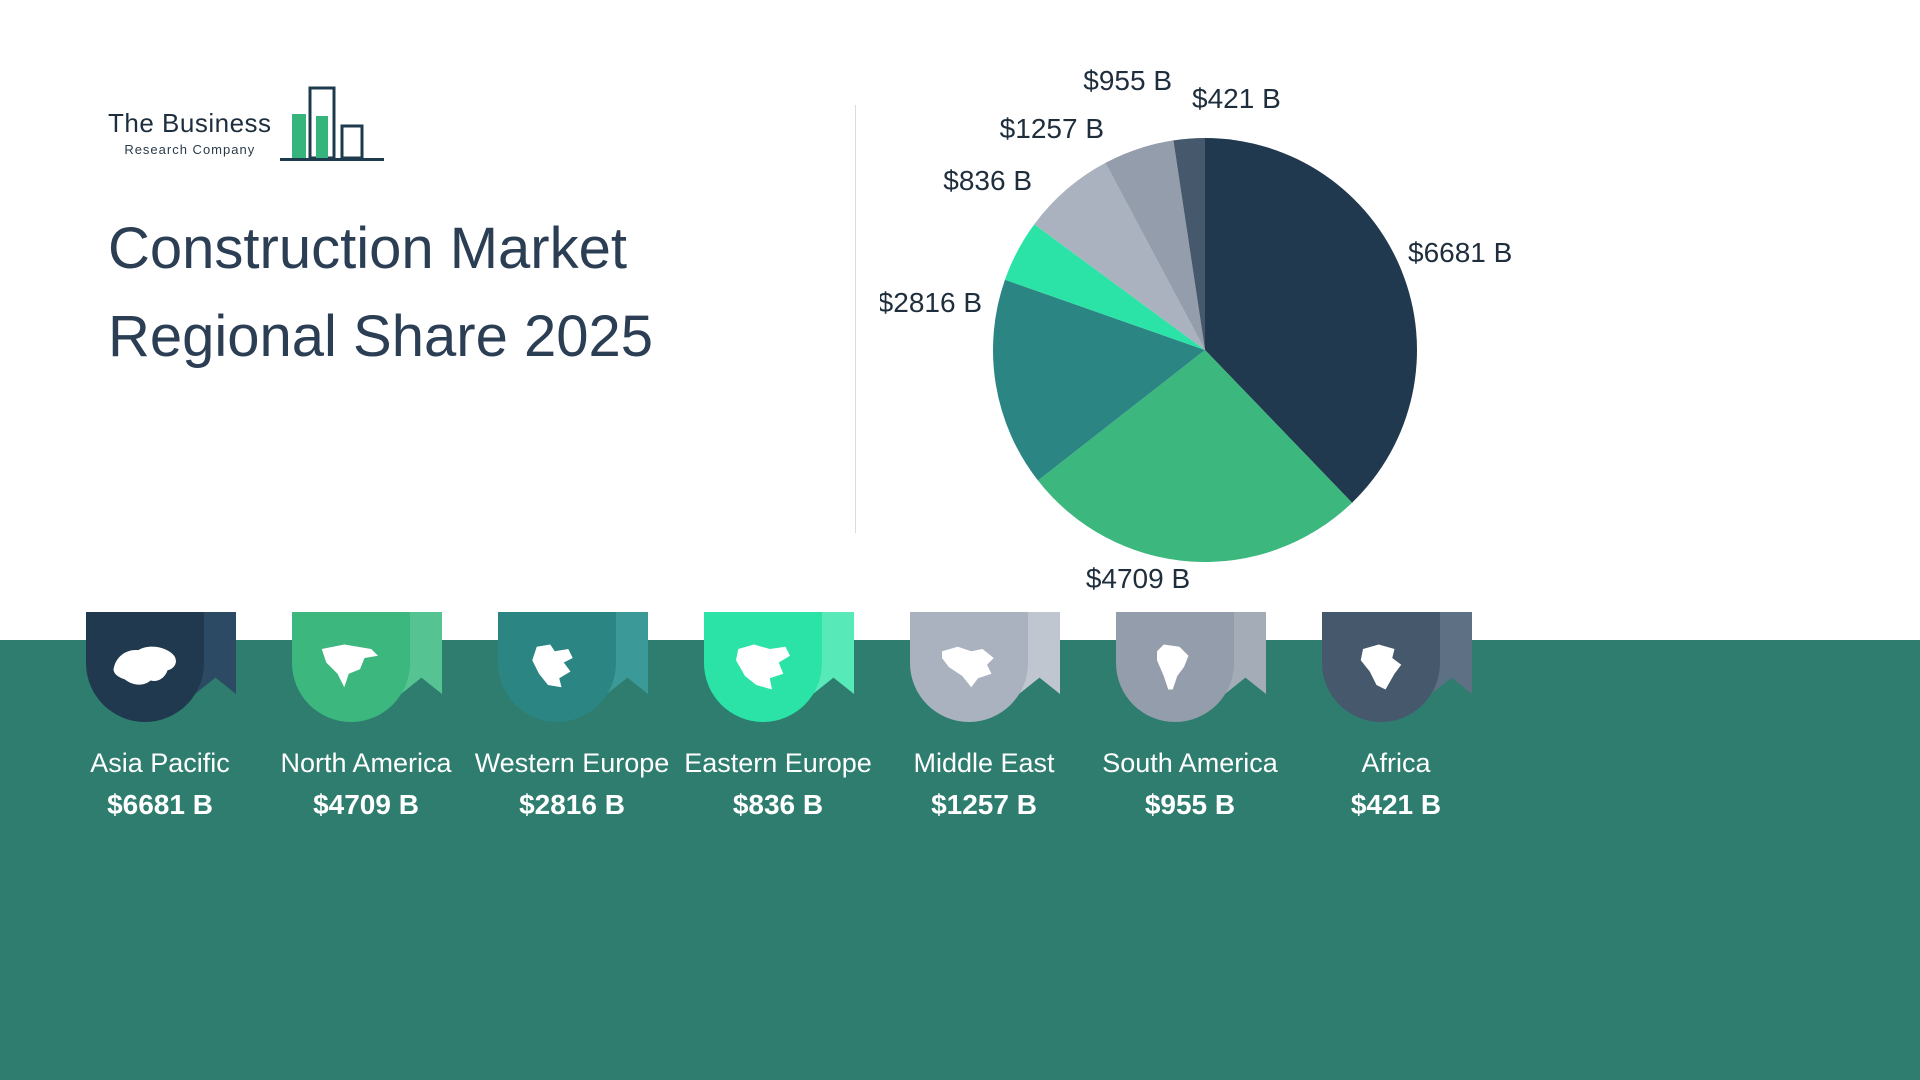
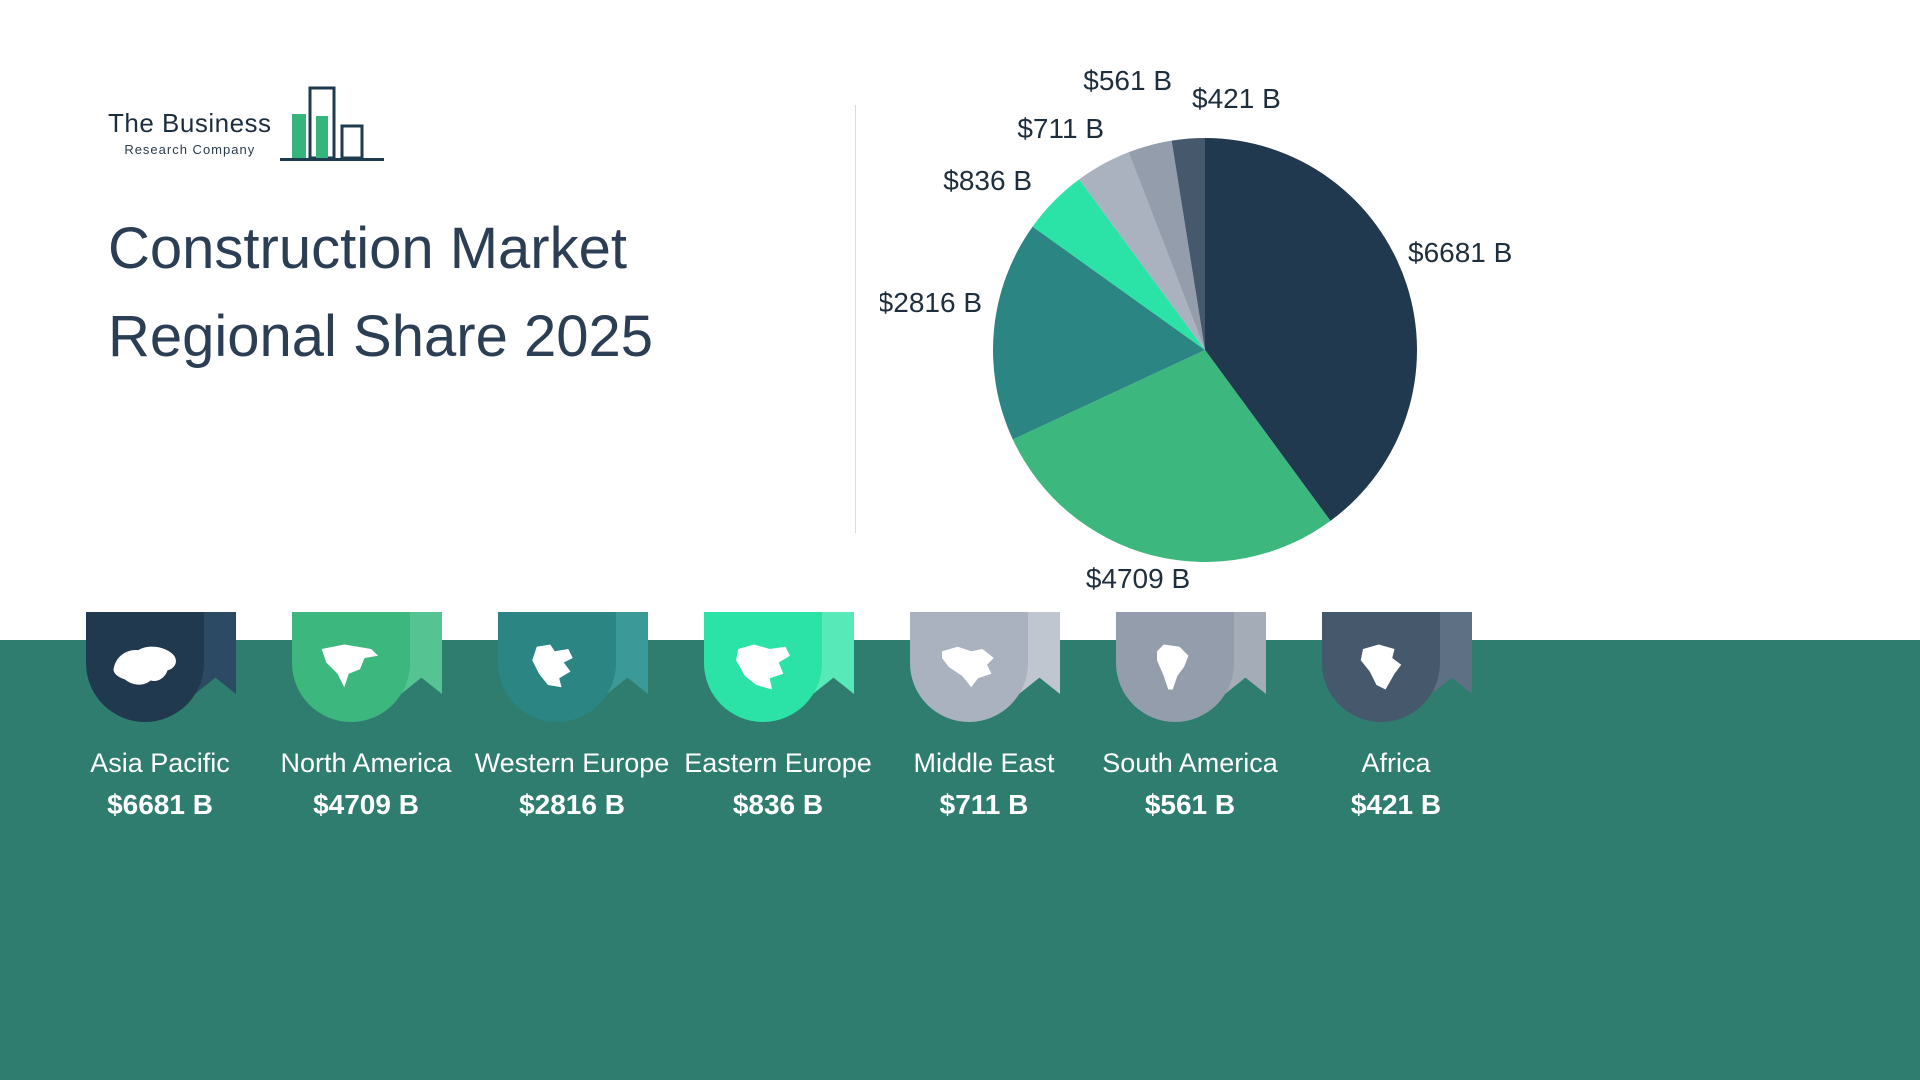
Middle East: $1257 -> $711
South America: $955 -> $561
